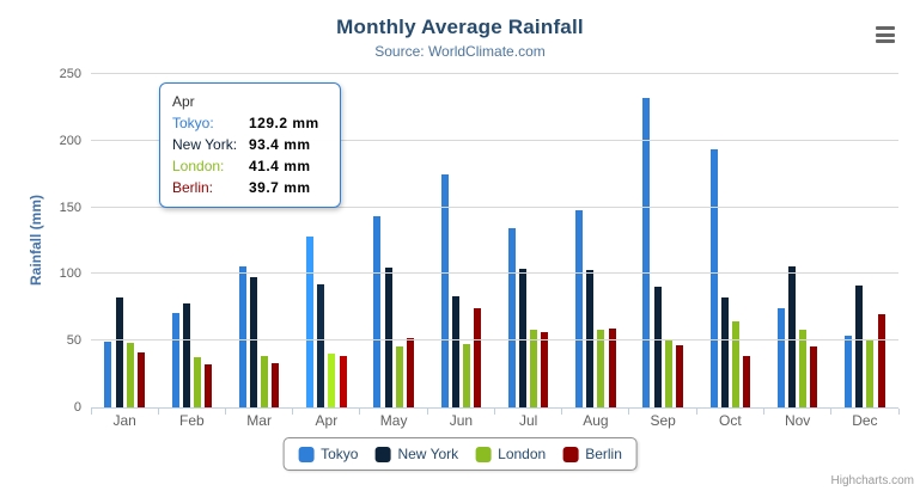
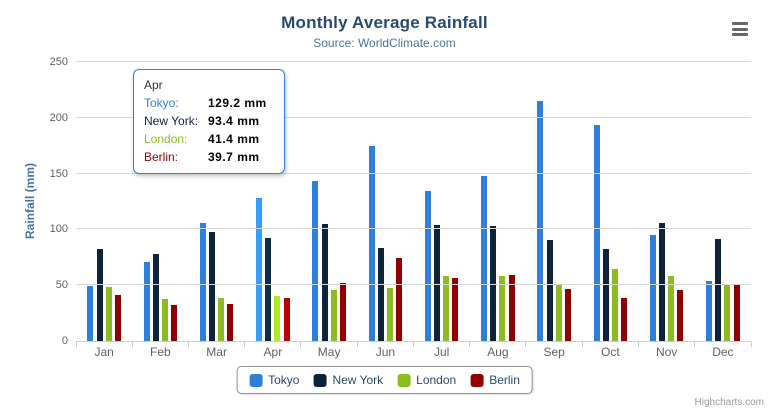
Tokyo/Sep: 233 -> 216
Tokyo/Nov: 75 -> 96
Berlin/Dec: 71 -> 51
